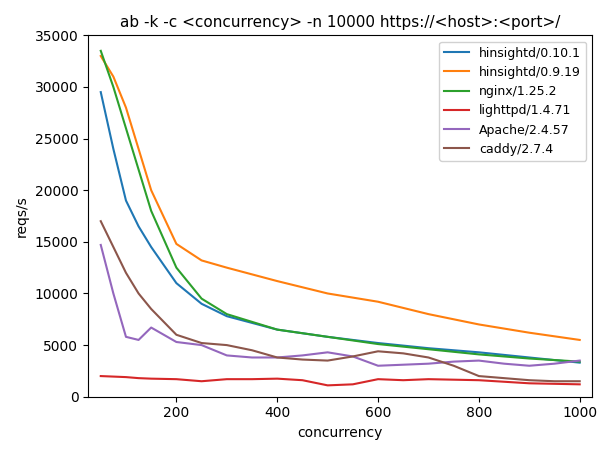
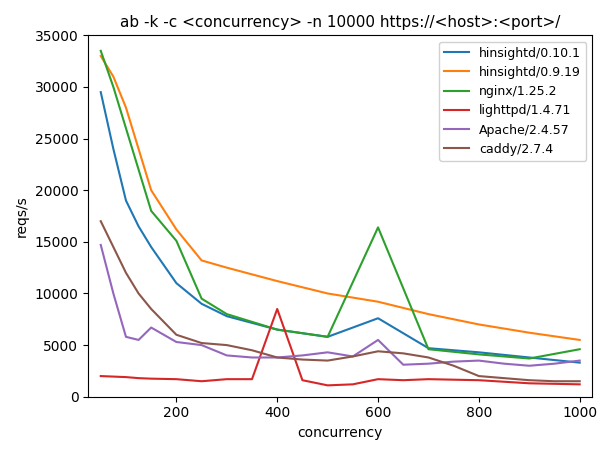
hinsightd/0.9.19/200: 14800 -> 16200
nginx/1.25.2/200: 12500 -> 15100
lighttpd/1.4.71/400: 1800 -> 8500
hinsightd/0.10.1/600: 5200 -> 7600
nginx/1.25.2/600: 5100 -> 16400
Apache/2.4.57/600: 3000 -> 5500
nginx/1.25.2/1000: 3400 -> 4600
